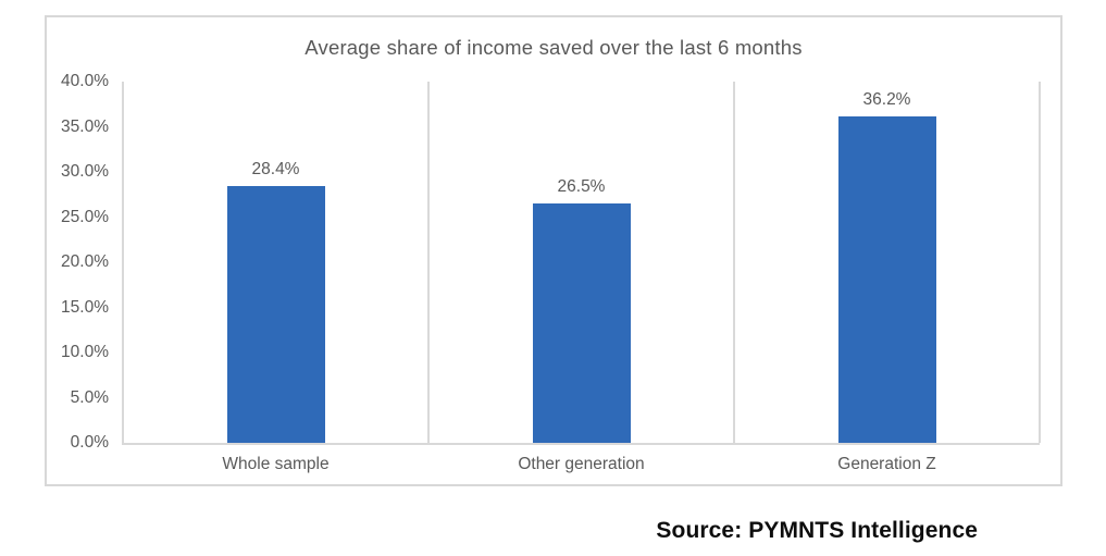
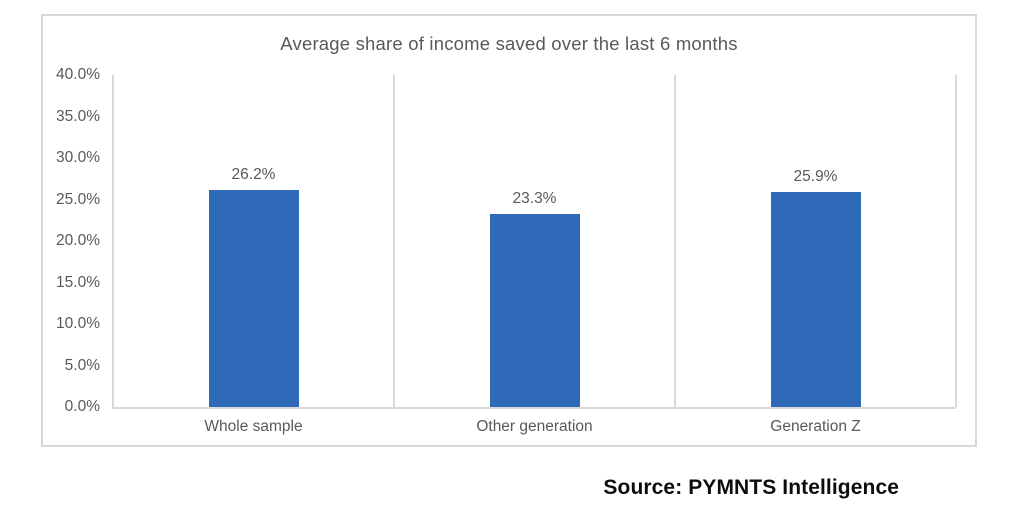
Whole sample: 28.4% -> 26.2%
Other generation: 26.5% -> 23.3%
Generation Z: 36.2% -> 25.9%
